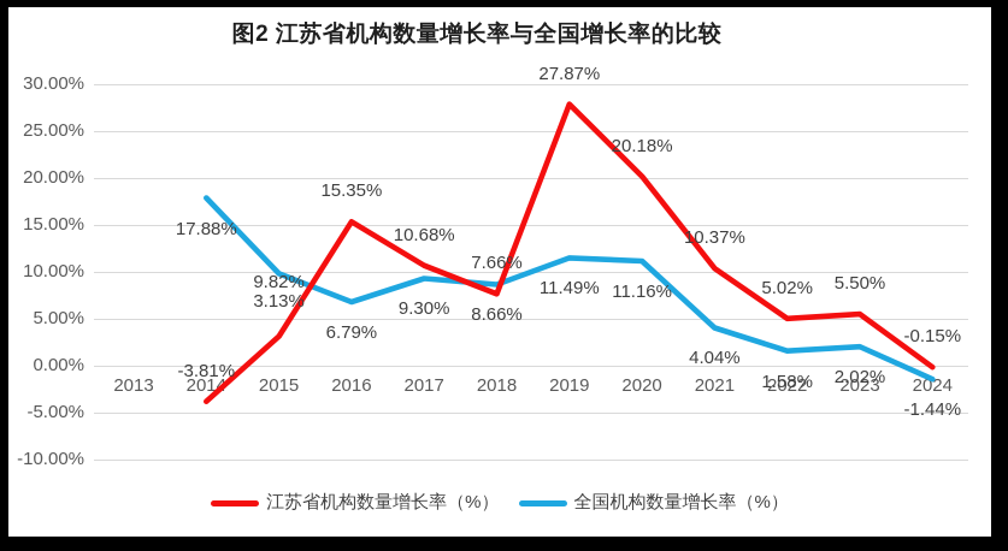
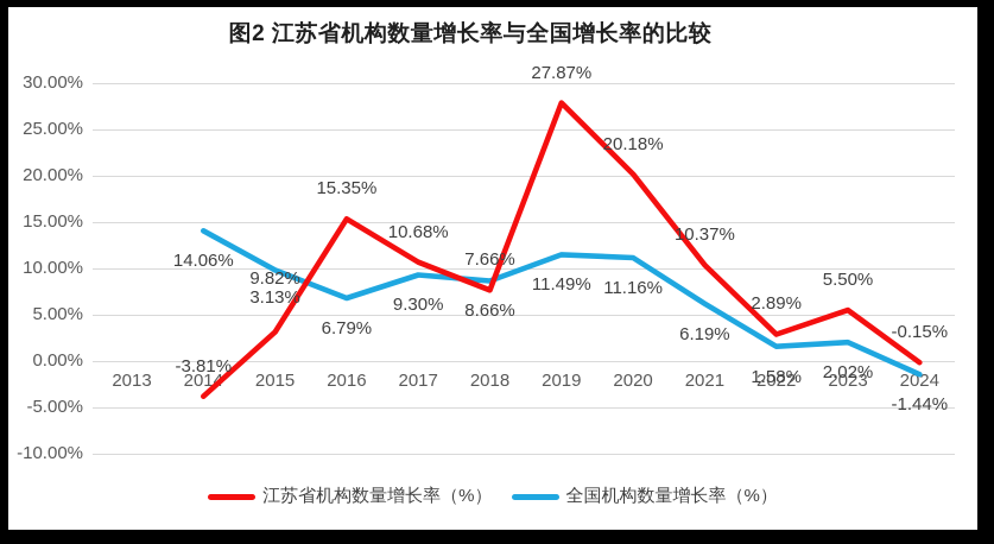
全国机构数量增长率（%）/2014: 17.88% -> 14.06%
全国机构数量增长率（%）/2021: 4.04% -> 6.19%
江苏省机构数量增长率（%）/2022: 5.02% -> 2.89%
